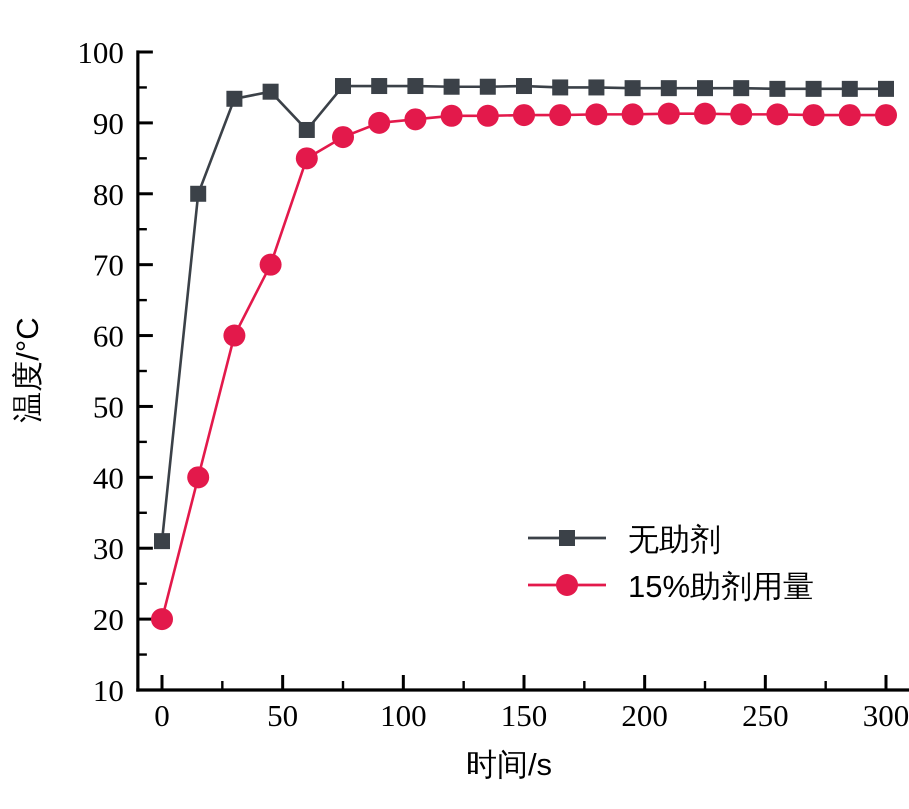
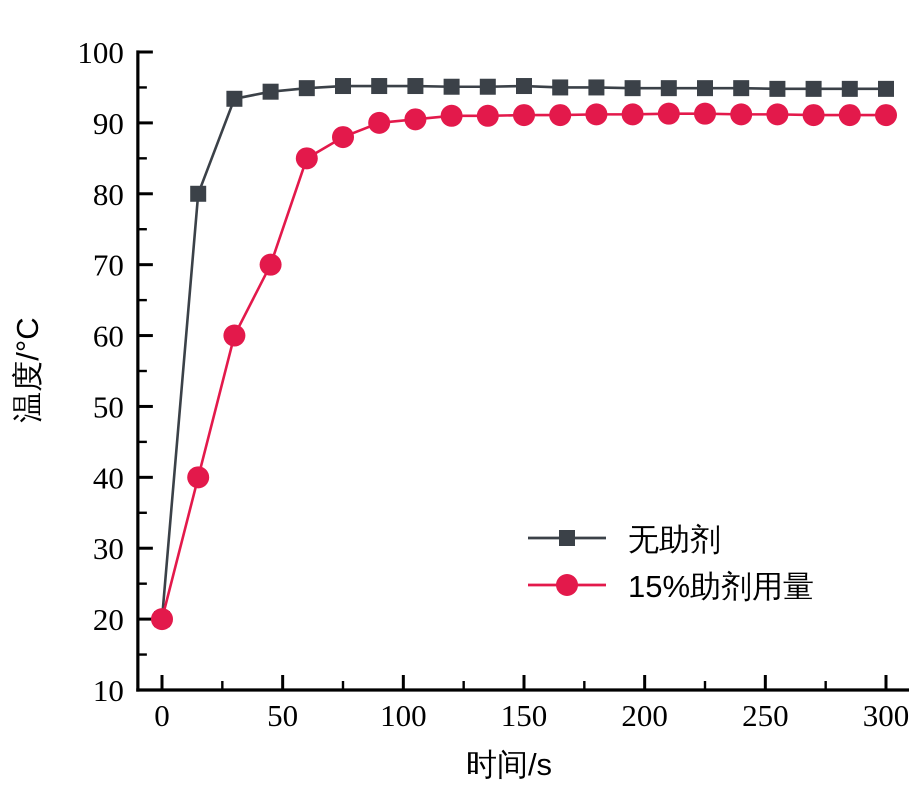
无助剂/0: 31 -> 20
无助剂/60: 89 -> 95
